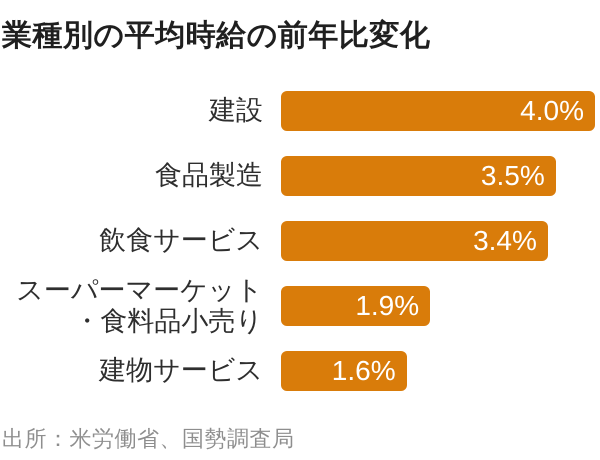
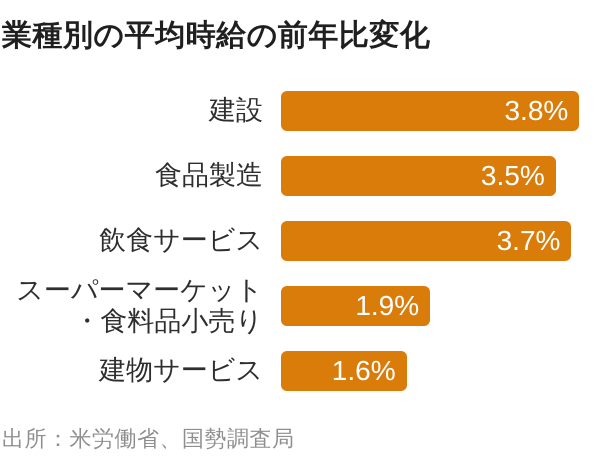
建設: 4.0% -> 3.8%
飲食サービス: 3.4% -> 3.7%
